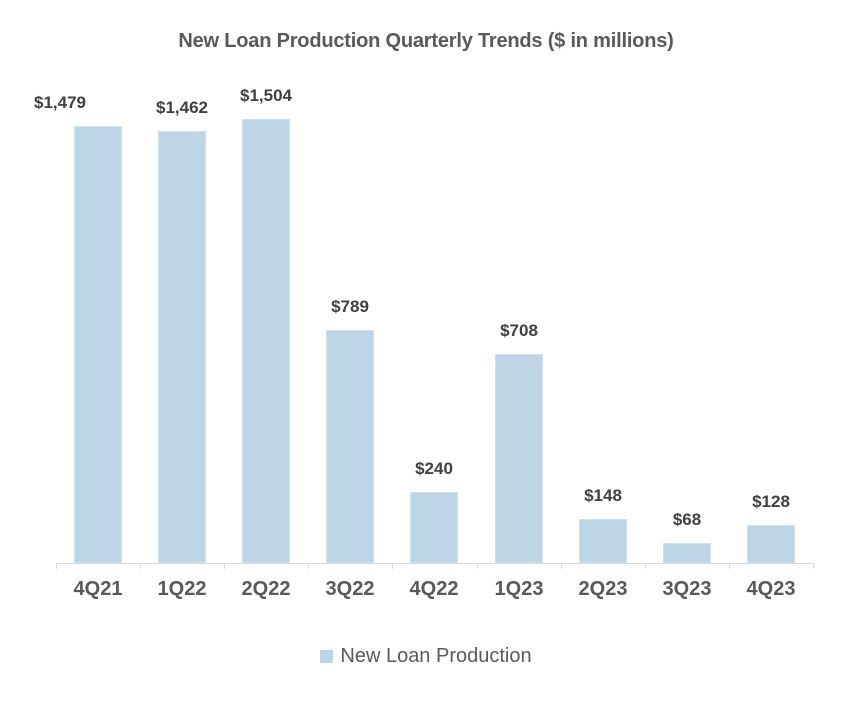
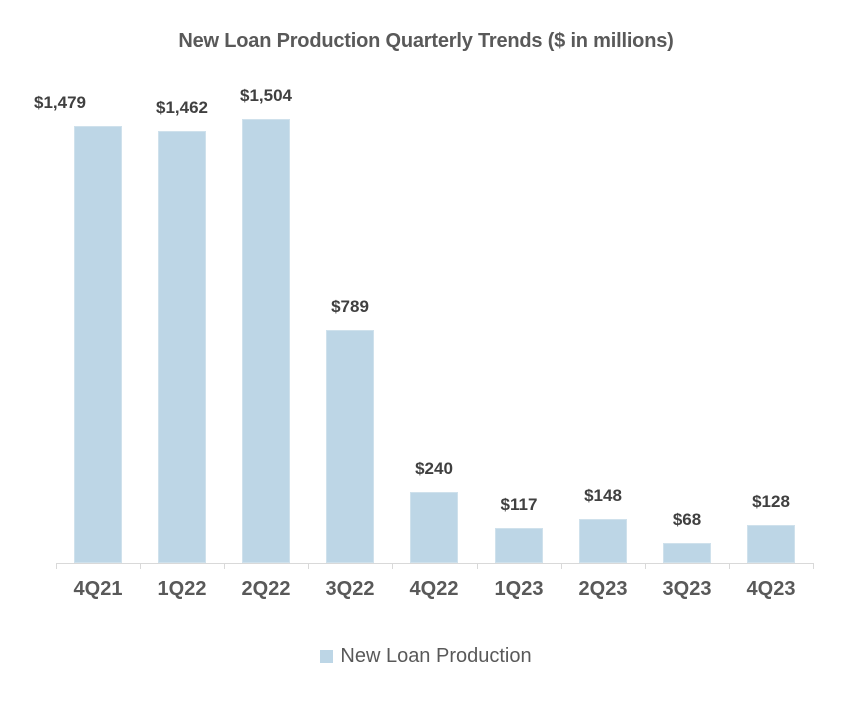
1Q23: $708 -> $117
